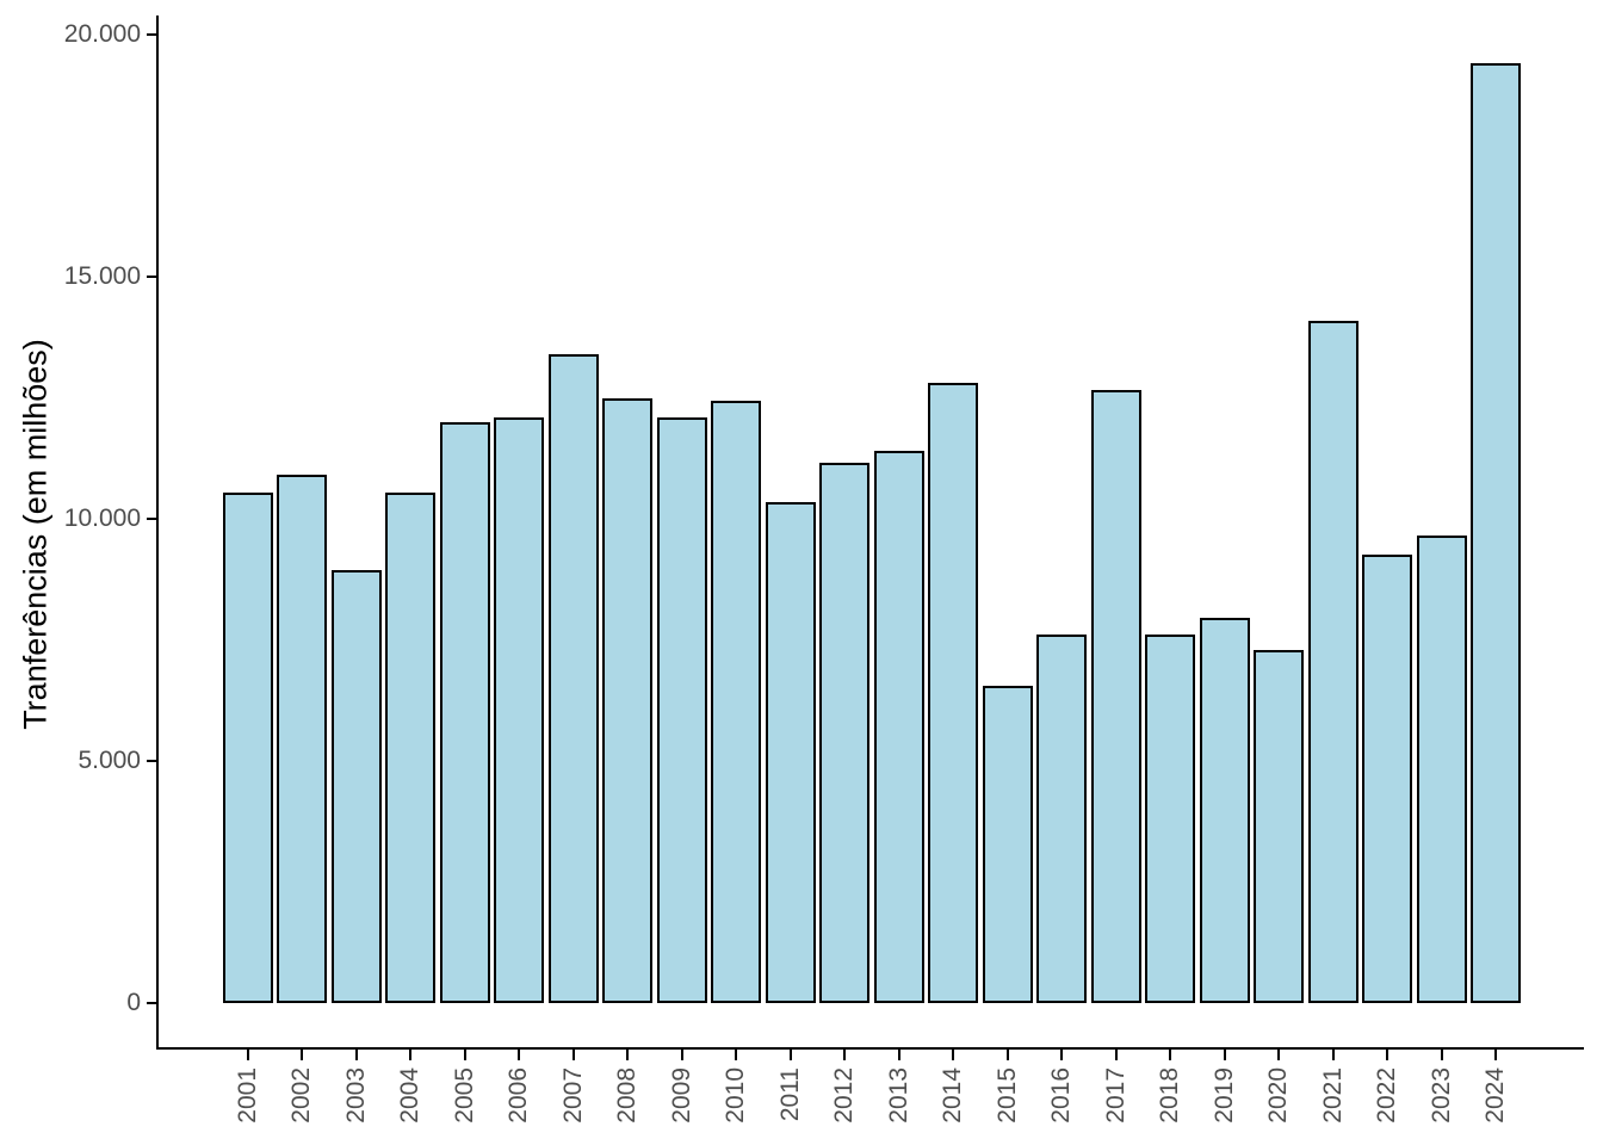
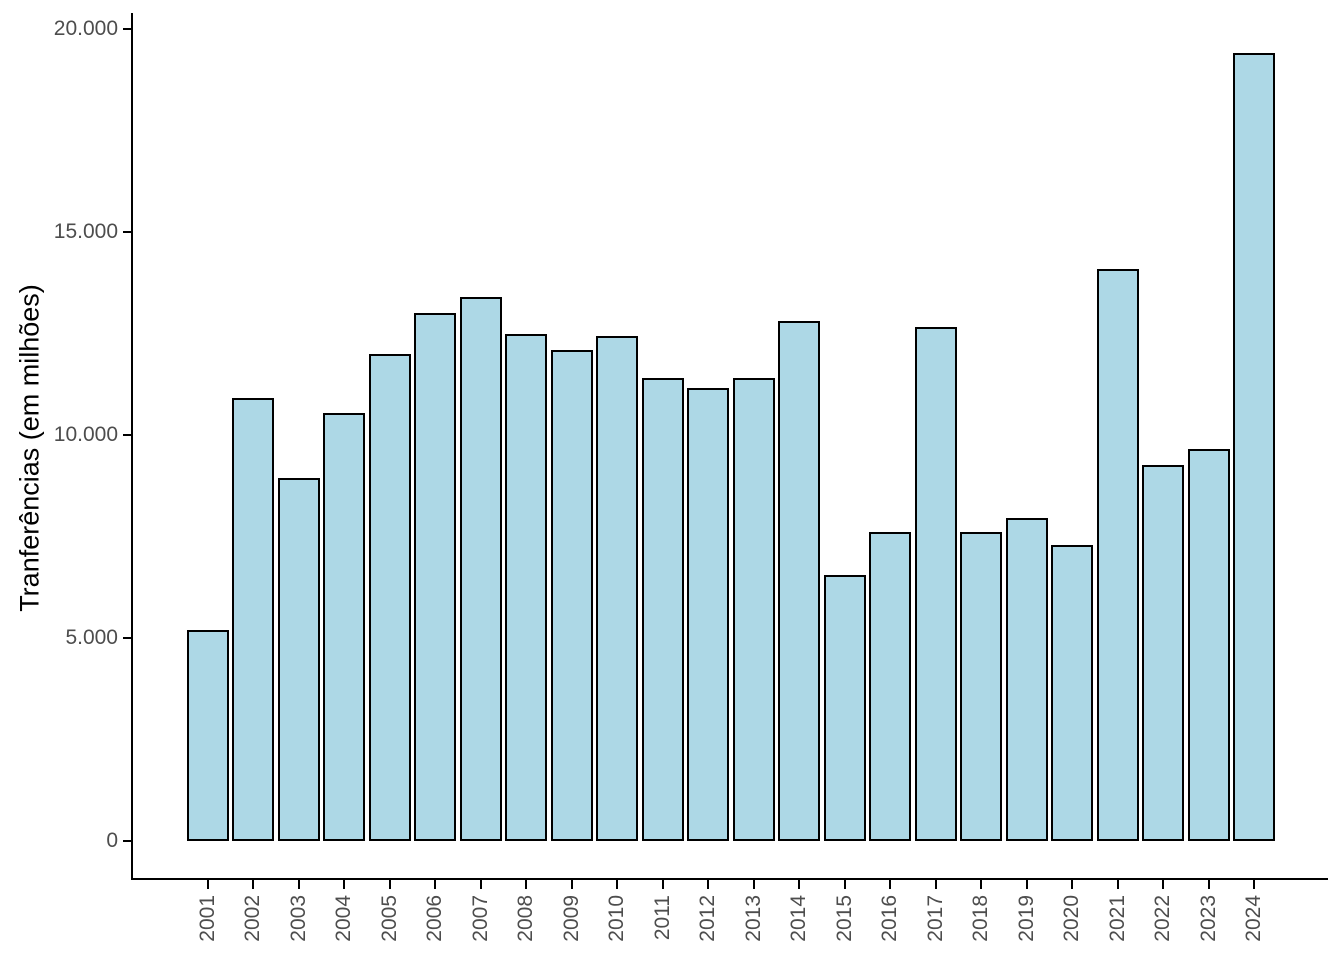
2001: 10600 -> 5200
2006: 12100 -> 13000
2011: 10400 -> 11400
